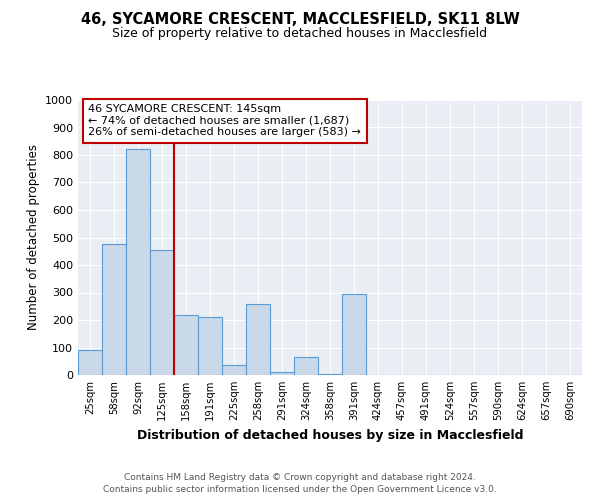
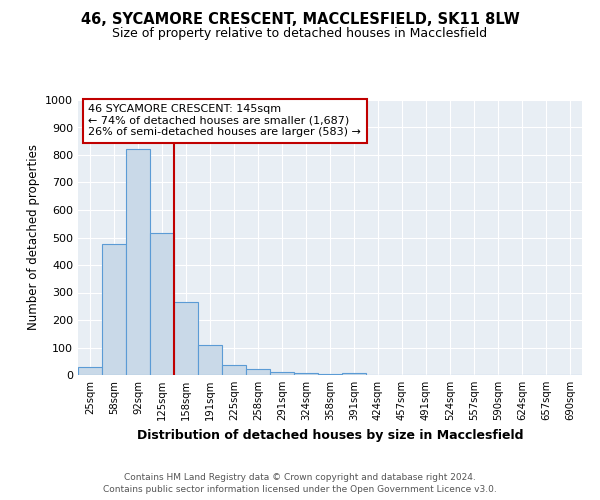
25sqm: 90 -> 30
125sqm: 455 -> 515
158sqm: 220 -> 265
191sqm: 210 -> 110
258sqm: 260 -> 22
324sqm: 65 -> 8
391sqm: 295 -> 8
